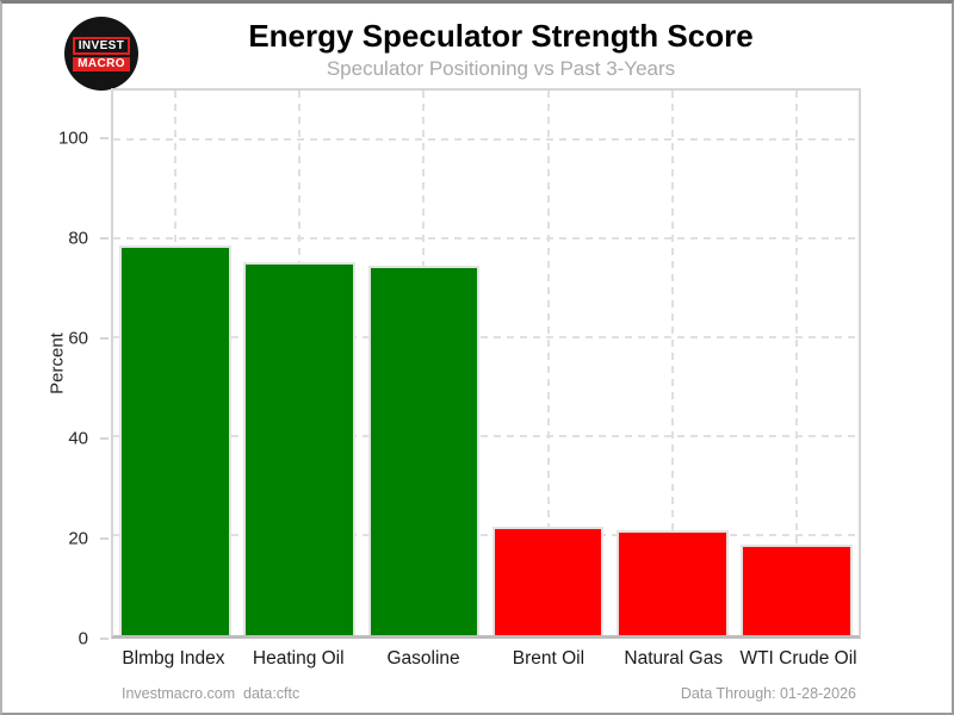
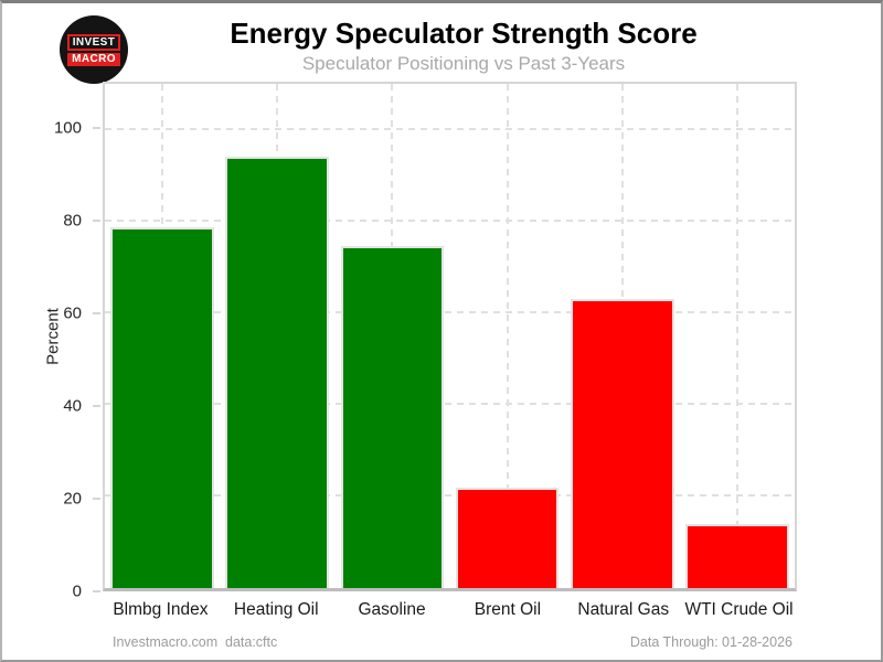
Heating Oil: 75 -> 94
Natural Gas: 21 -> 63
WTI Crude Oil: 18 -> 14
